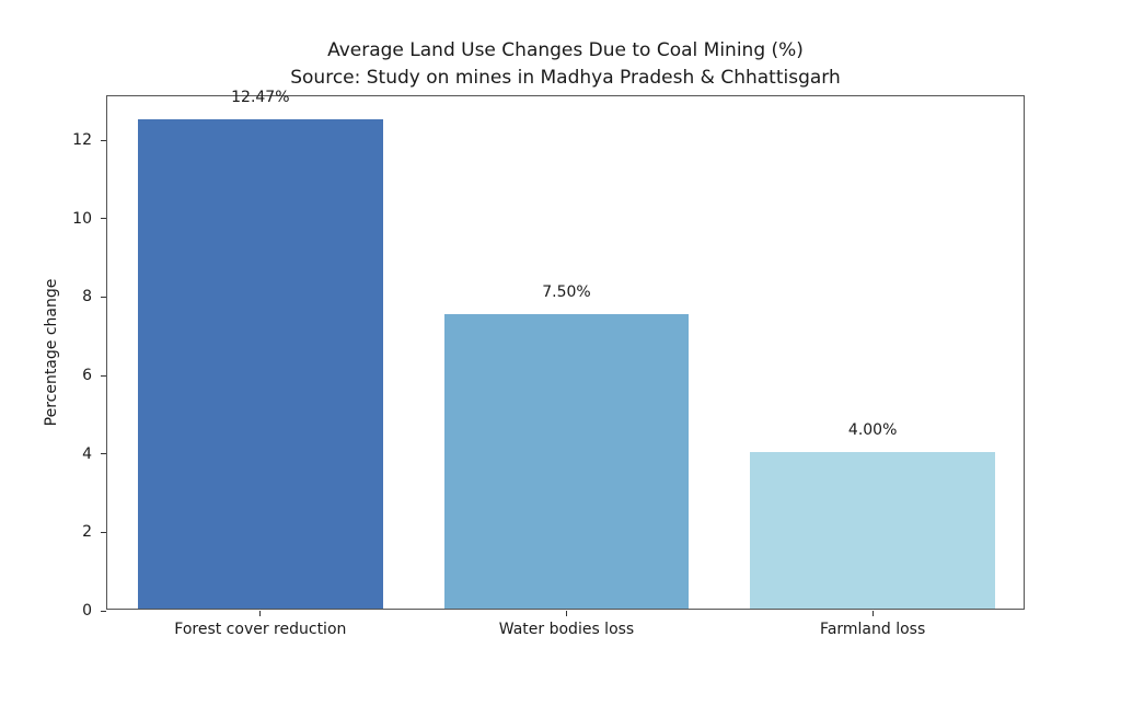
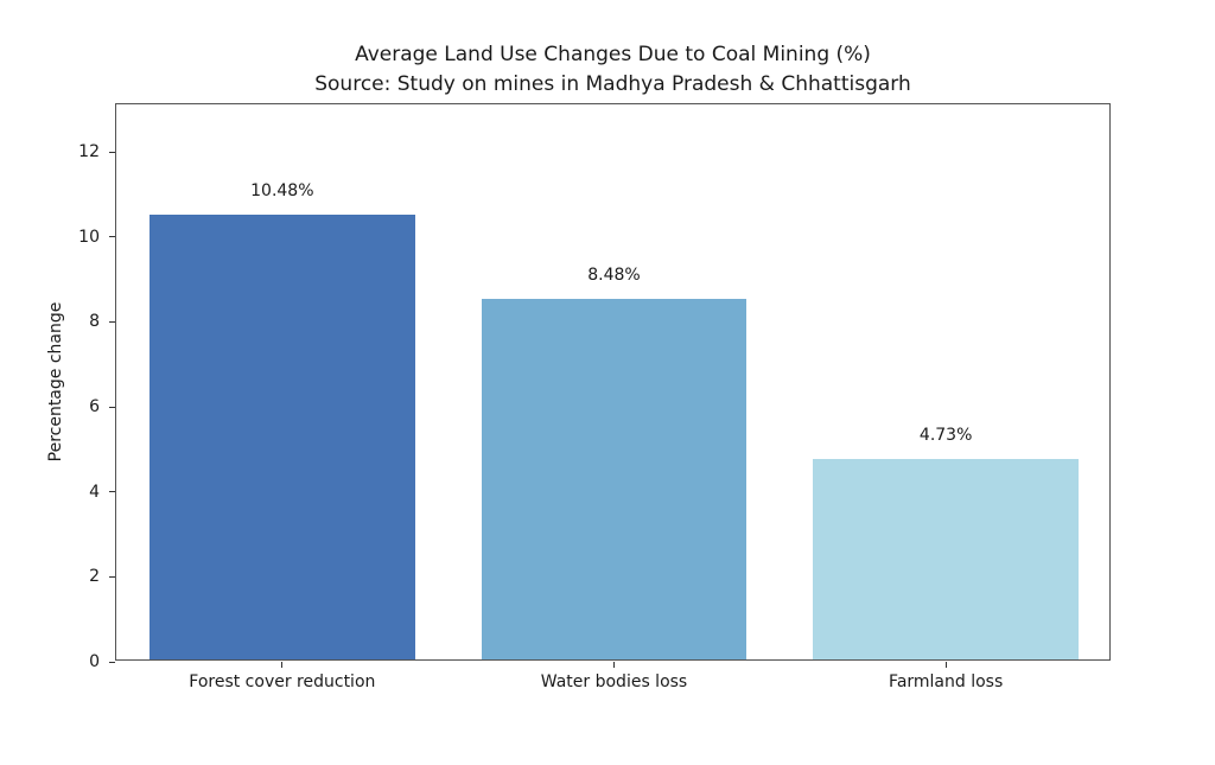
Forest cover reduction: 12.47% -> 10.48%
Water bodies loss: 7.50% -> 8.48%
Farmland loss: 4.00% -> 4.73%
